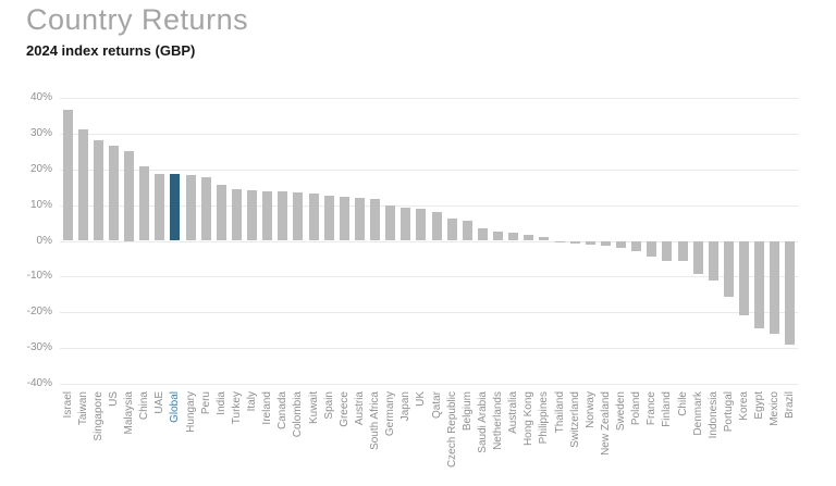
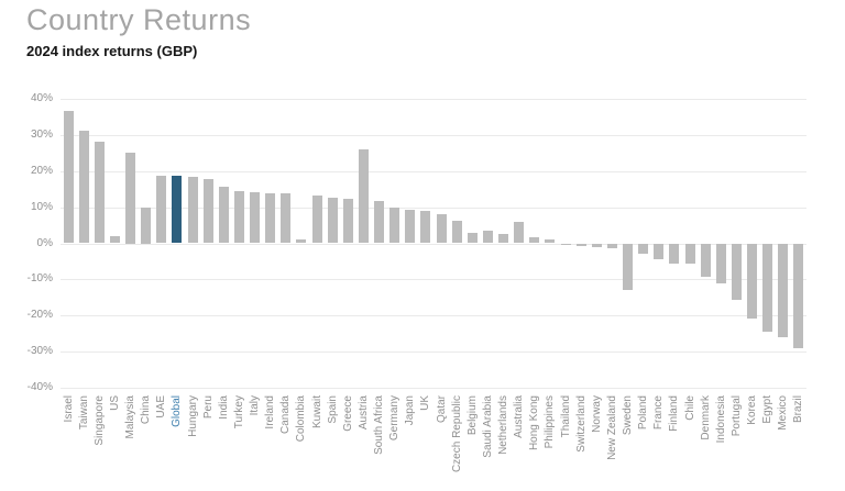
US: 26% -> 2%
China: 21% -> 10%
Colombia: 13% -> 1%
Austria: 12% -> 26%
Belgium: 6% -> 3%
Australia: 2% -> 6%
Sweden: -2% -> -13%
